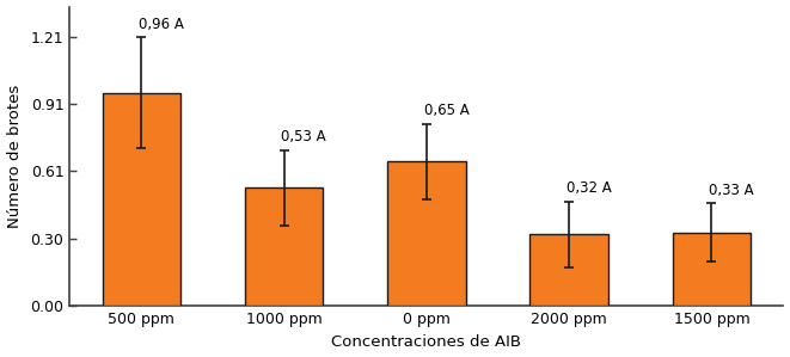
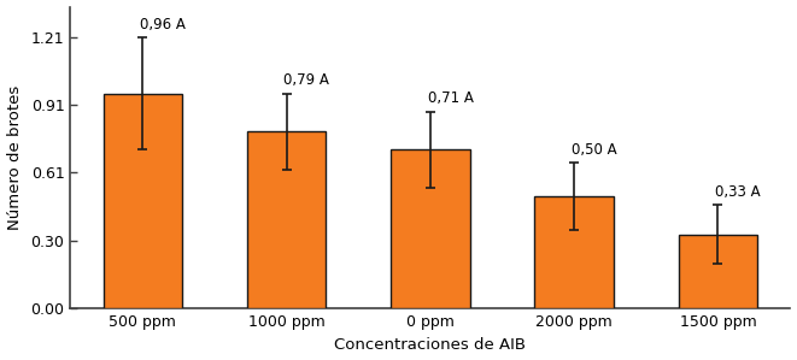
1000 ppm: 0,53 -> 0,79
0 ppm: 0,65 -> 0,71
2000 ppm: 0,32 -> 0,50
